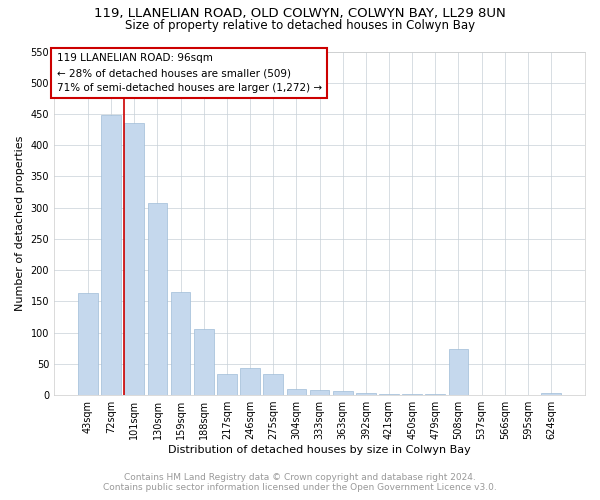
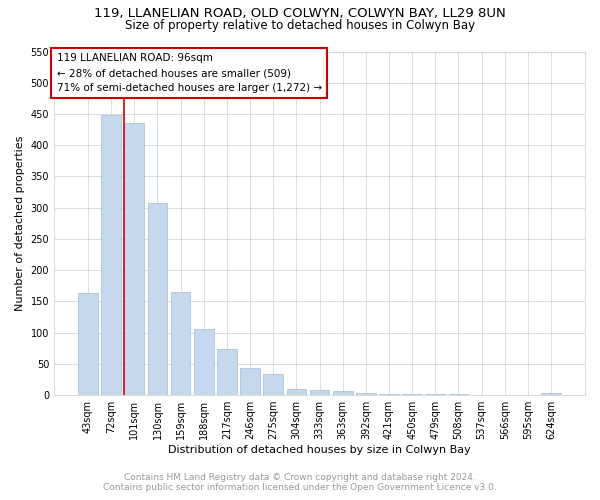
217sqm: 34 -> 73
508sqm: 74 -> 1
